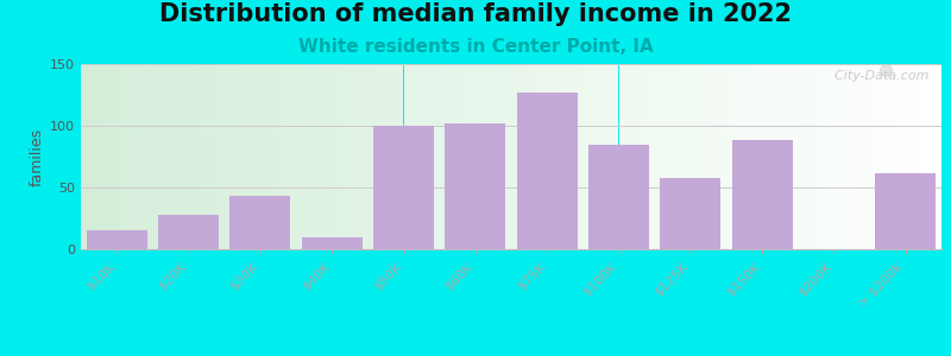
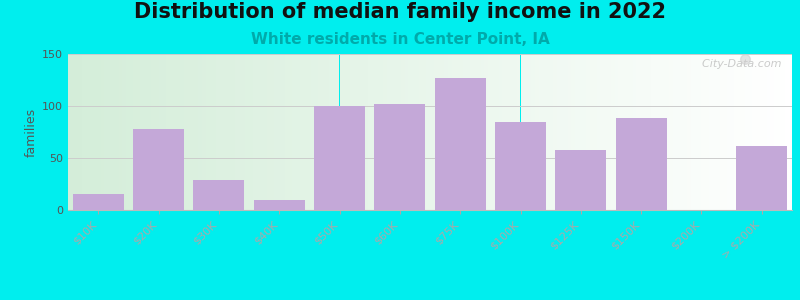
$20K: 28 -> 78
$30K: 43 -> 29
